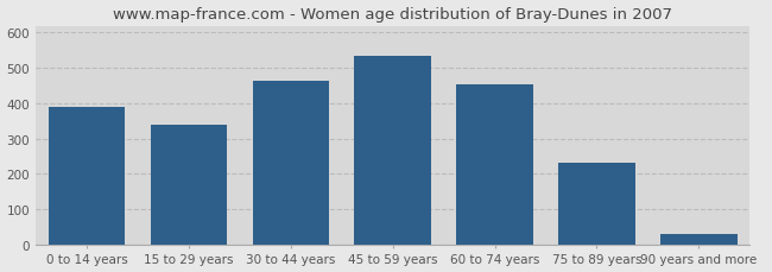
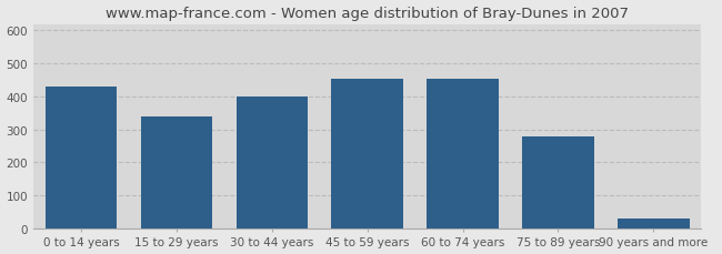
0 to 14 years: 390 -> 430
30 to 44 years: 465 -> 400
45 to 59 years: 533 -> 455
75 to 89 years: 230 -> 280
